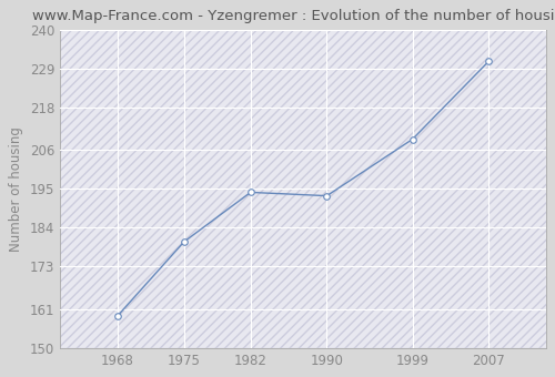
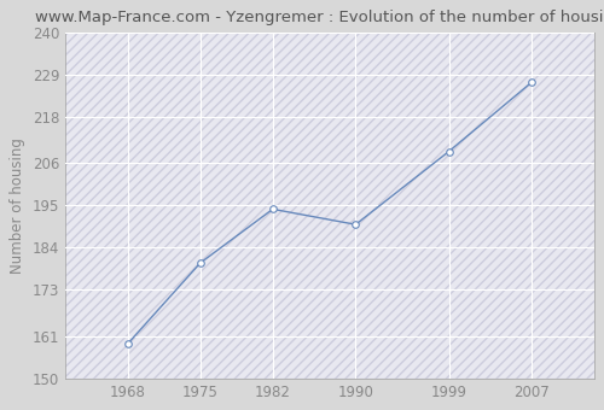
1990: 193 -> 190
2007: 231 -> 227
